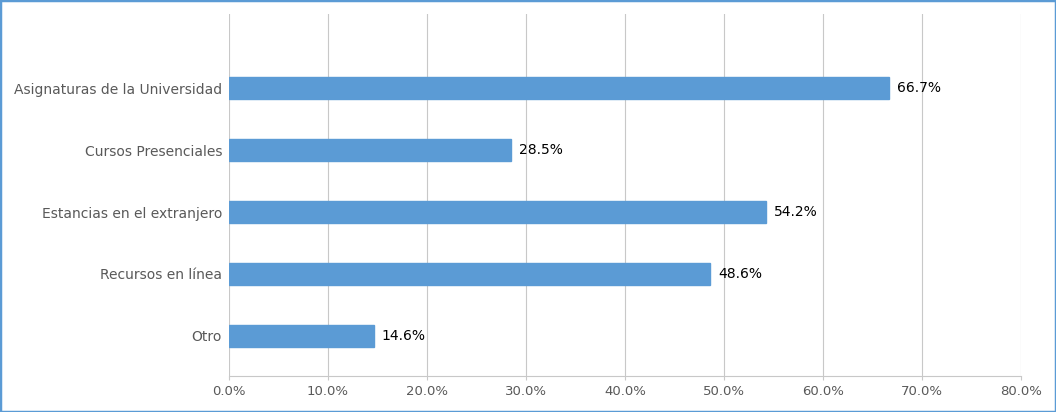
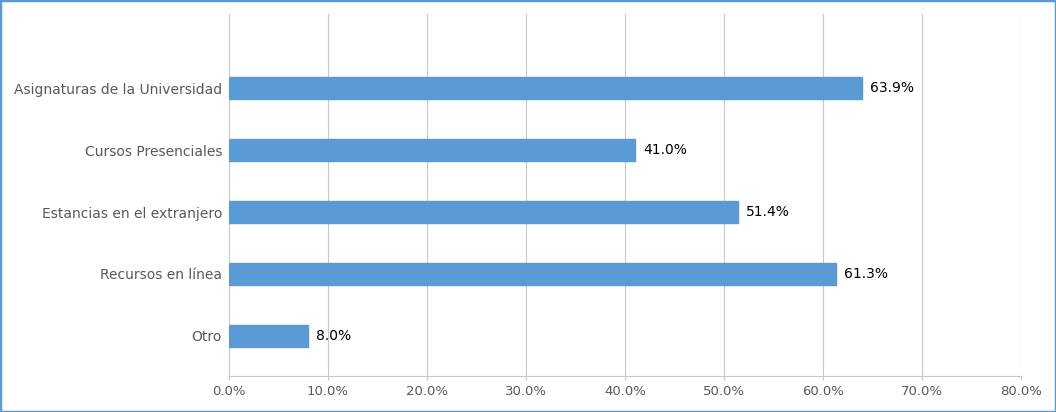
Asignaturas de la Universidad: 66.7% -> 63.9%
Cursos Presenciales: 28.5% -> 41.0%
Estancias en el extranjero: 54.2% -> 51.4%
Recursos en línea: 48.6% -> 61.3%
Otro: 14.6% -> 8.0%
